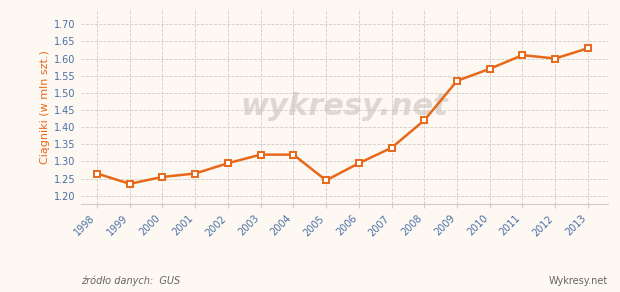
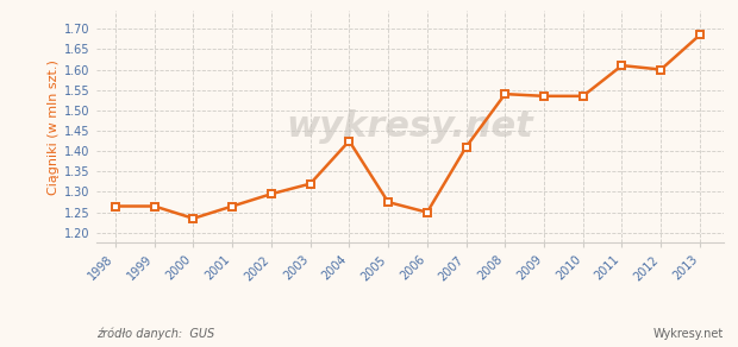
1999: 1.235 -> 1.265
2000: 1.255 -> 1.235
2004: 1.320 -> 1.425
2005: 1.245 -> 1.275
2006: 1.295 -> 1.250
2007: 1.340 -> 1.410
2008: 1.420 -> 1.540
2010: 1.570 -> 1.535
2013: 1.630 -> 1.685
